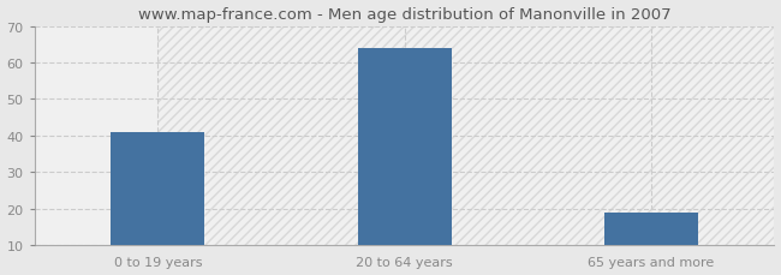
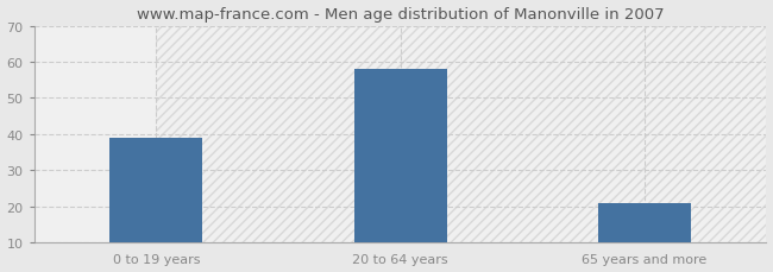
0 to 19 years: 41 -> 39
20 to 64 years: 64 -> 58
65 years and more: 19 -> 21
